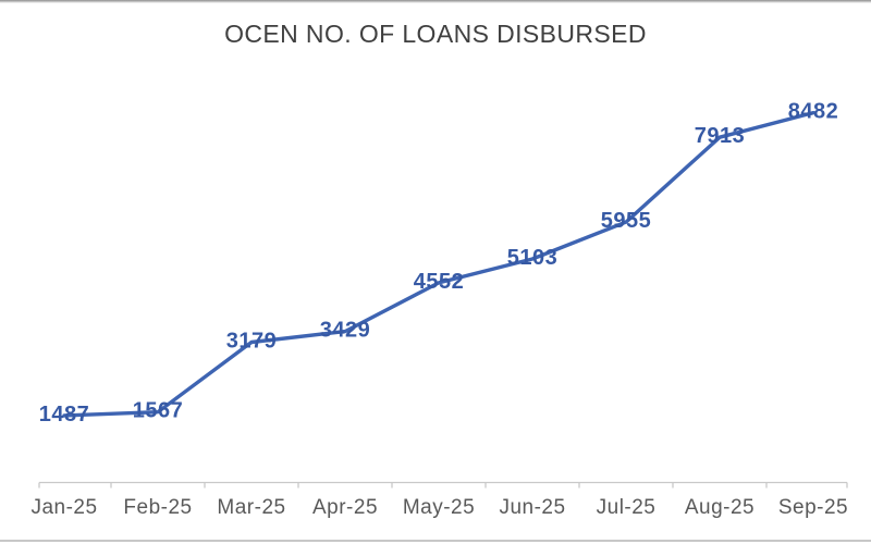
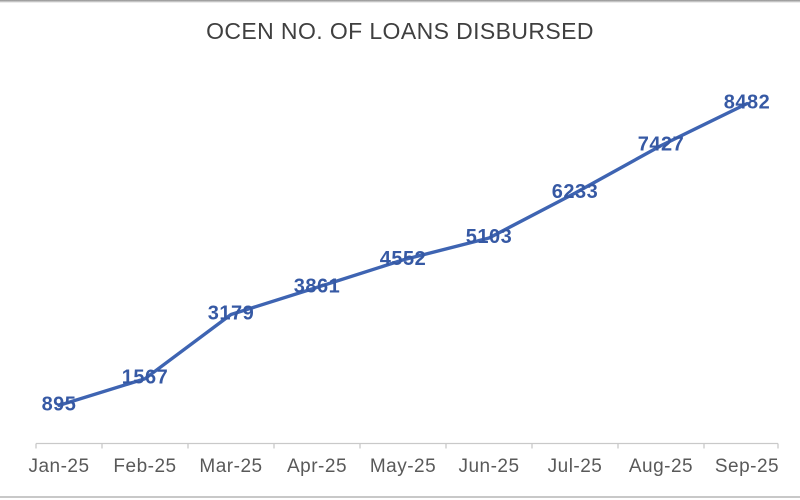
Jan-25: 1487 -> 895
Apr-25: 3429 -> 3861
Jul-25: 5955 -> 6233
Aug-25: 7913 -> 7427
